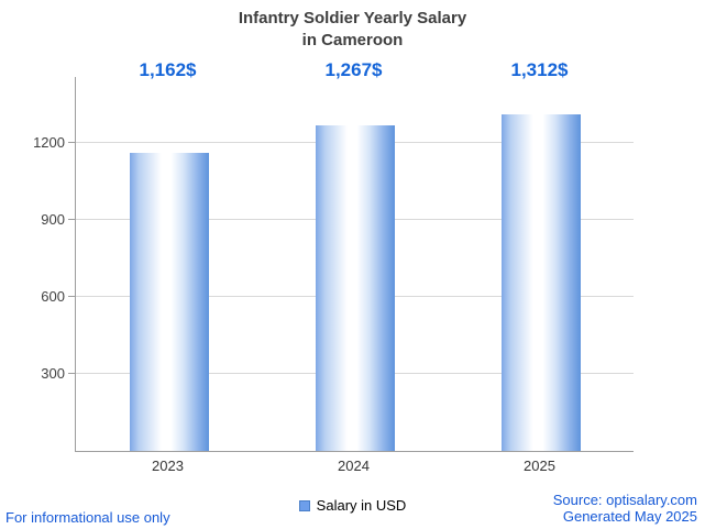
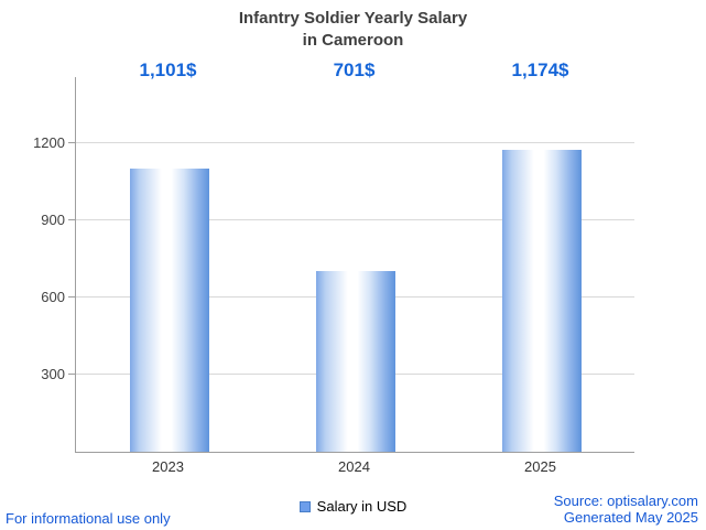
2023: 1,162 -> 1,101
2024: 1,267 -> 701
2025: 1,312 -> 1,174
